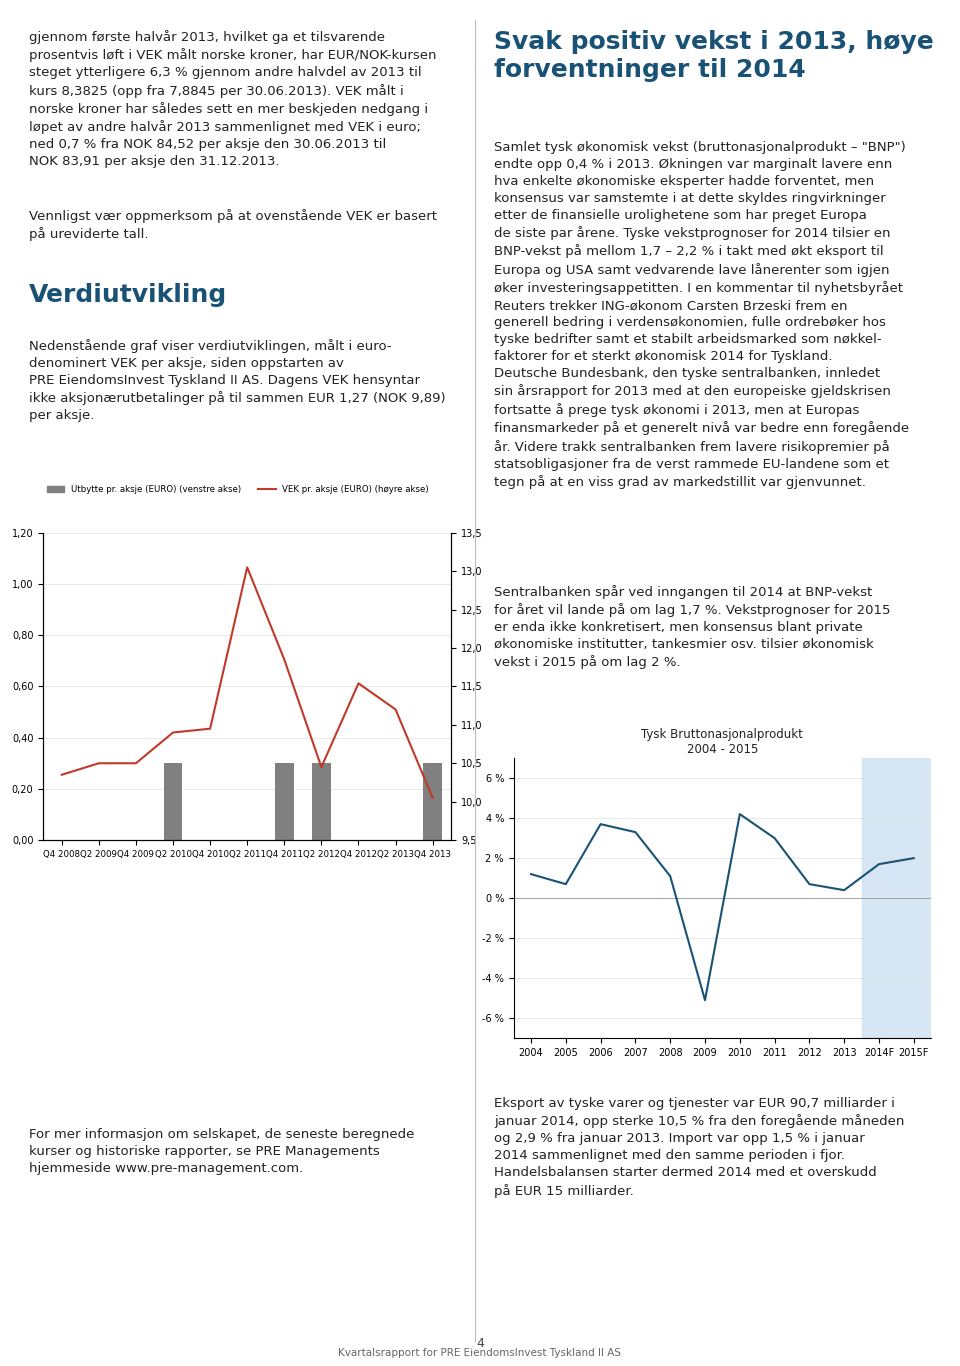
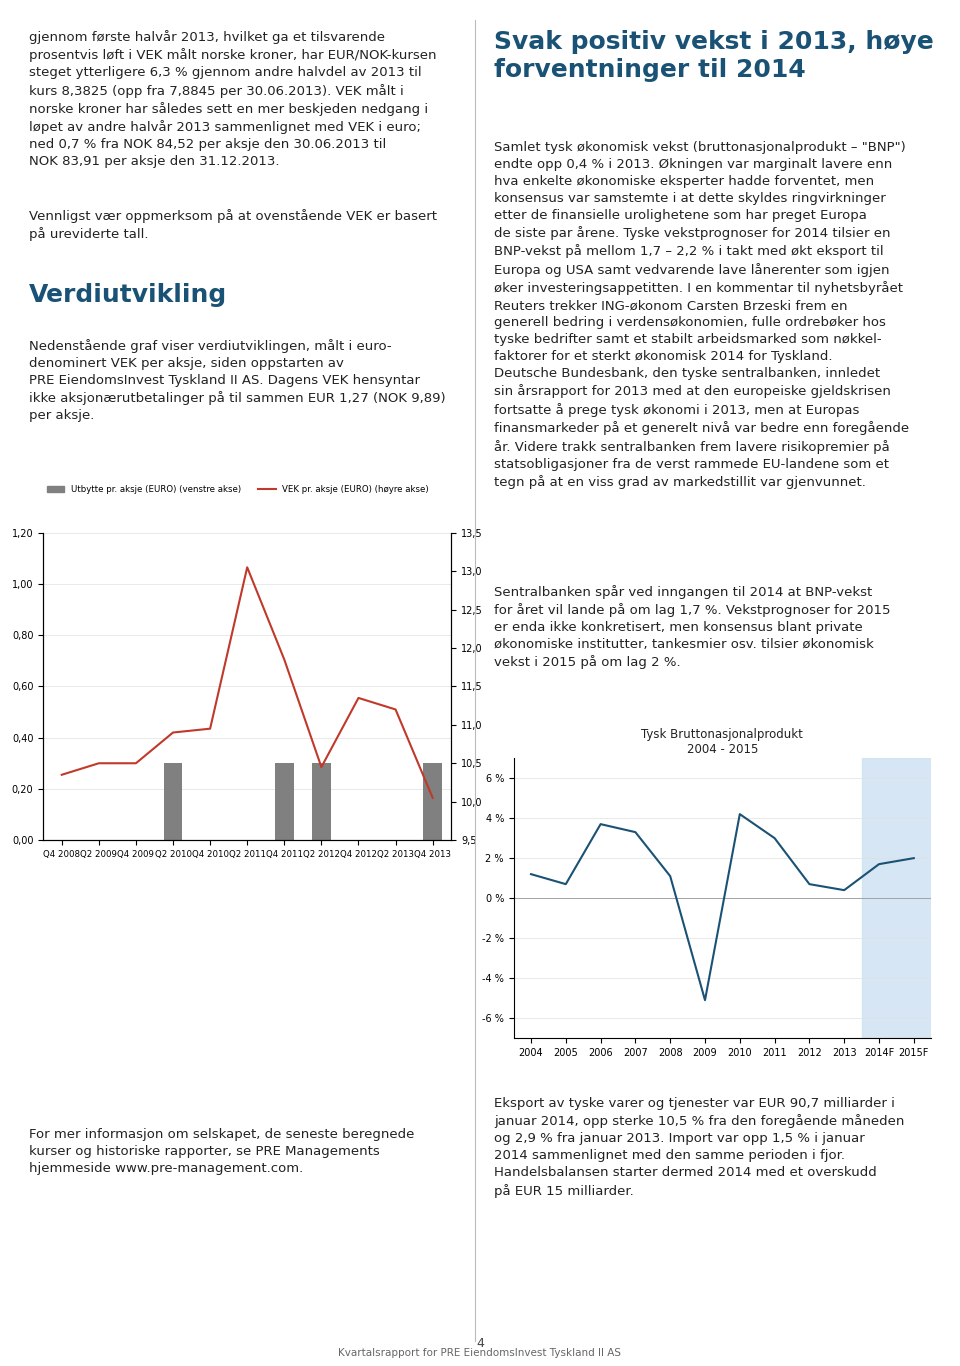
VEK pr. aksje (EURO) (høyre akse)/Q4 2012: 11,54 -> 11,35
